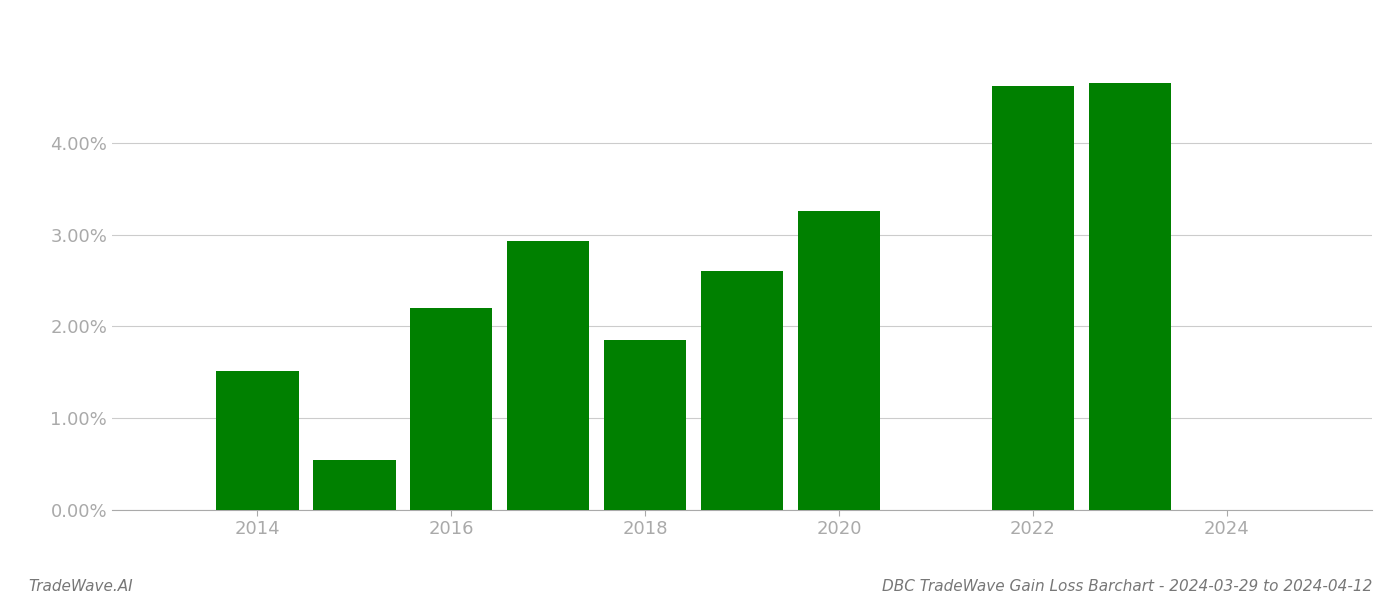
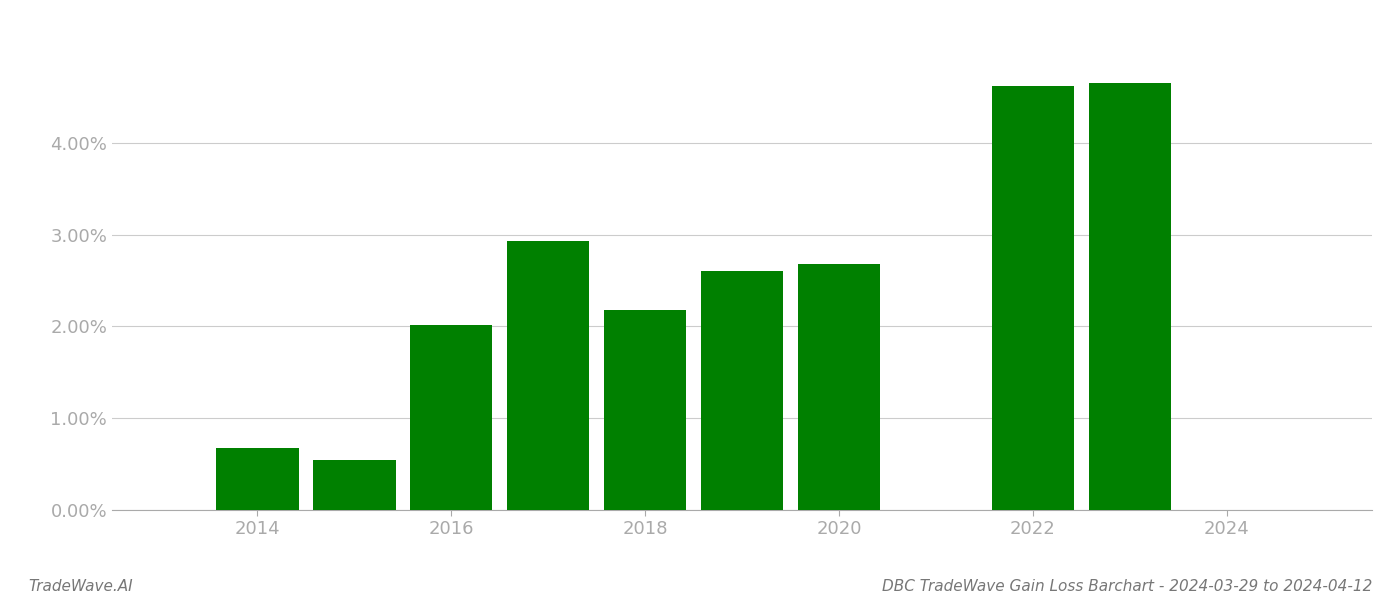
2014: 1.52% -> 0.68%
2016: 2.20% -> 2.02%
2018: 1.85% -> 2.18%
2020: 3.26% -> 2.68%
